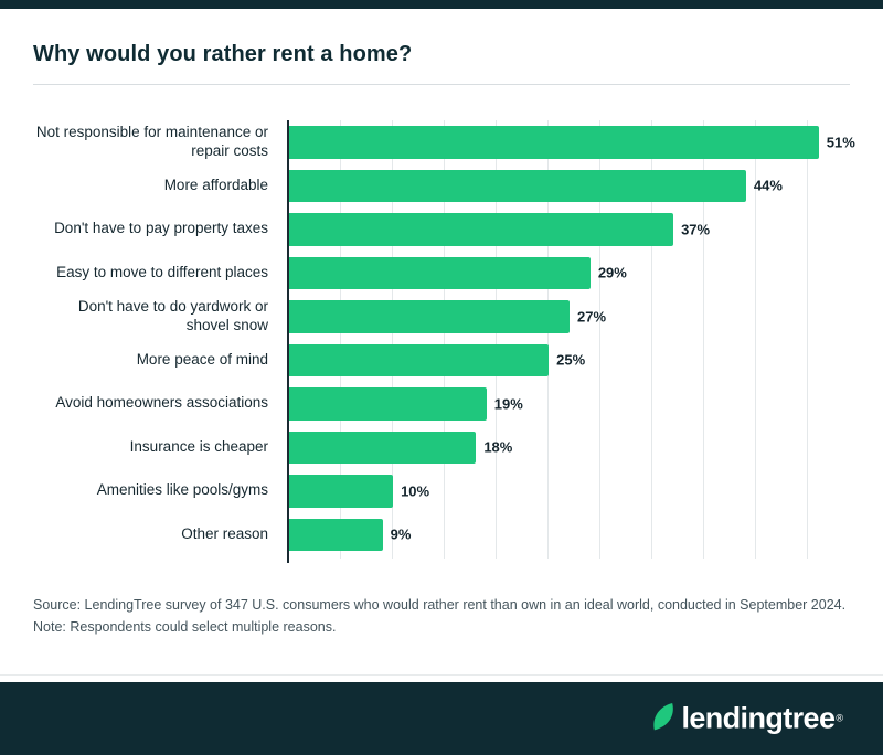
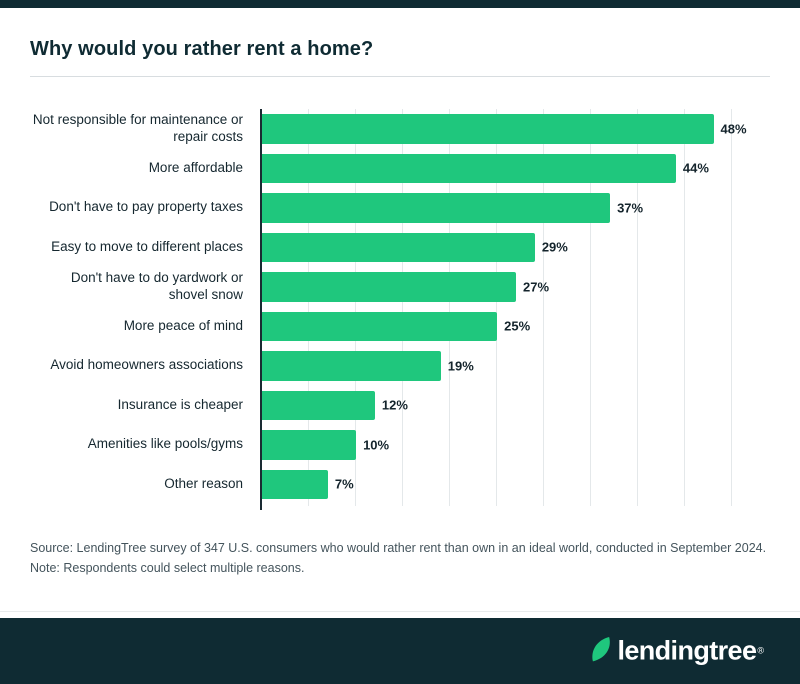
Not responsible for maintenance or repair costs: 51% -> 48%
Insurance is cheaper: 18% -> 12%
Other reason: 9% -> 7%
